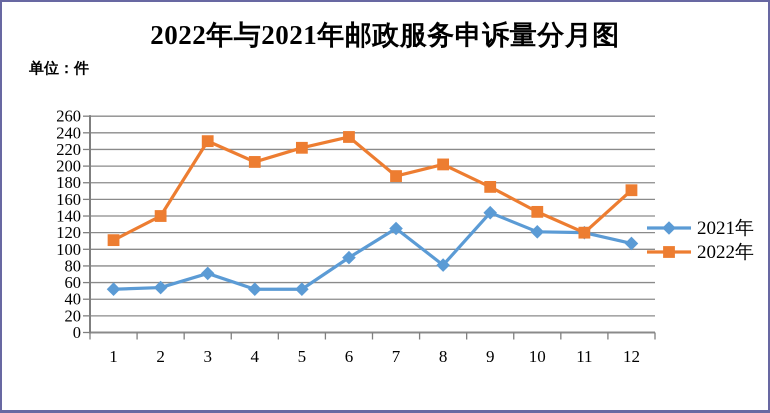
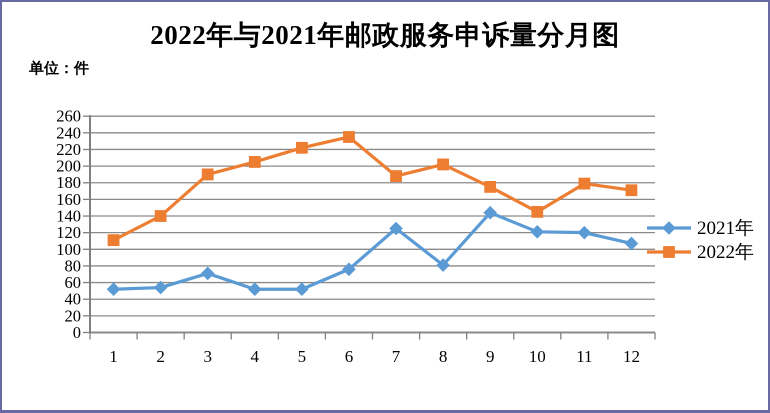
2022年/3: 230 -> 190
2021年/6: 90 -> 80
2022年/11: 120 -> 180
